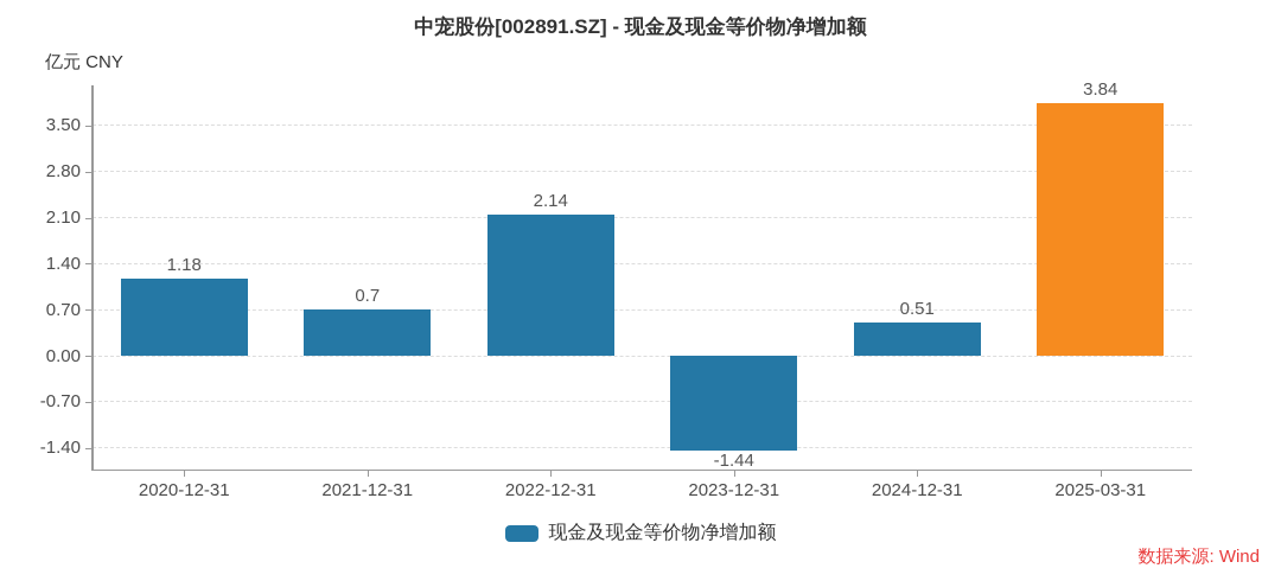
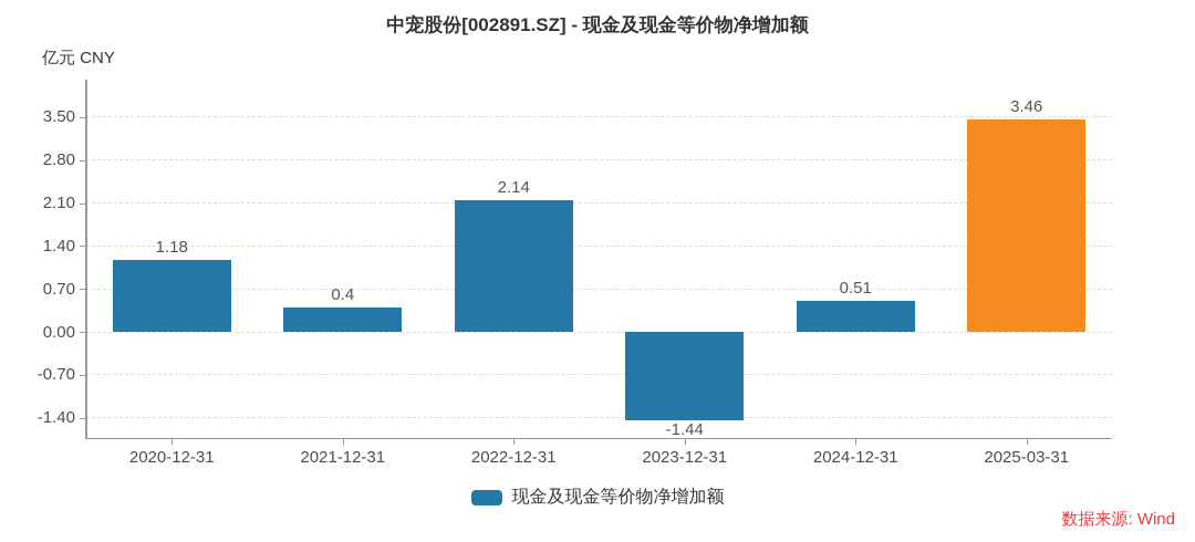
2021-12-31: 0.7 -> 0.4
2025-03-31: 3.84 -> 3.46
